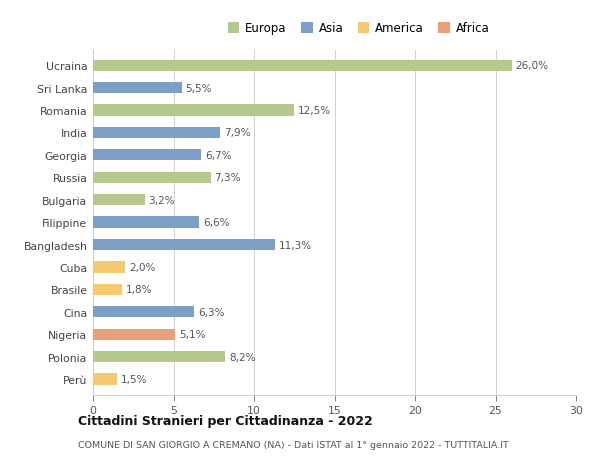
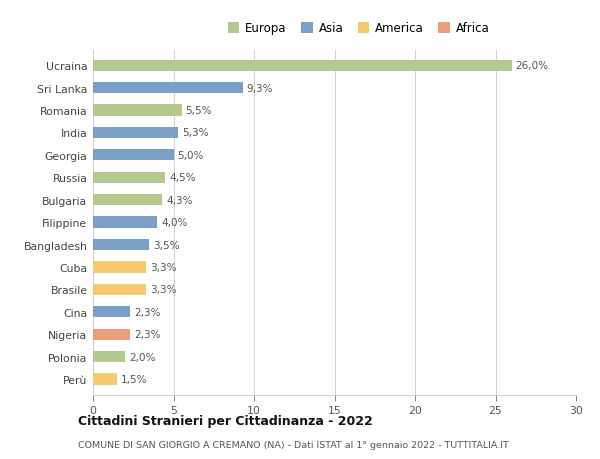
Sri Lanka: 5,5% -> 9,3%
Romania: 12,5% -> 5,5%
India: 7,9% -> 5,3%
Georgia: 6,7% -> 5,0%
Russia: 7,3% -> 4,5%
Bulgaria: 3,2% -> 4,3%
Filippine: 6,6% -> 4,0%
Bangladesh: 11,3% -> 3,5%
Cuba: 2,0% -> 3,3%
Brasile: 1,8% -> 3,3%
Cina: 6,3% -> 2,3%
Nigeria: 5,1% -> 2,3%
Polonia: 8,2% -> 2,0%
